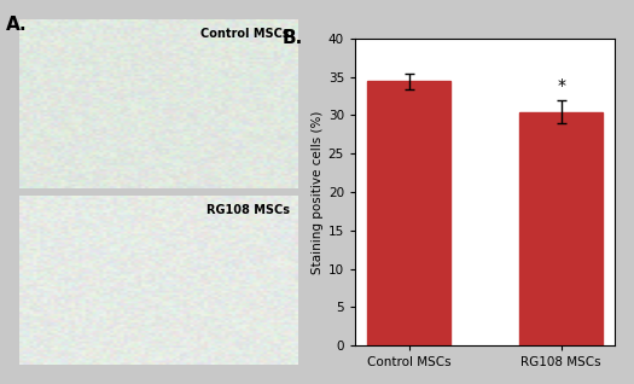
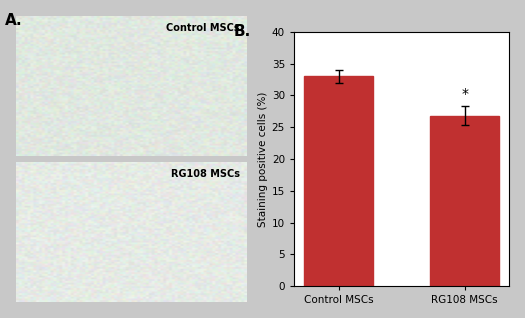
Control MSCs: 34.4 -> 33.0
RG108 MSCs: 30.4 -> 26.8
